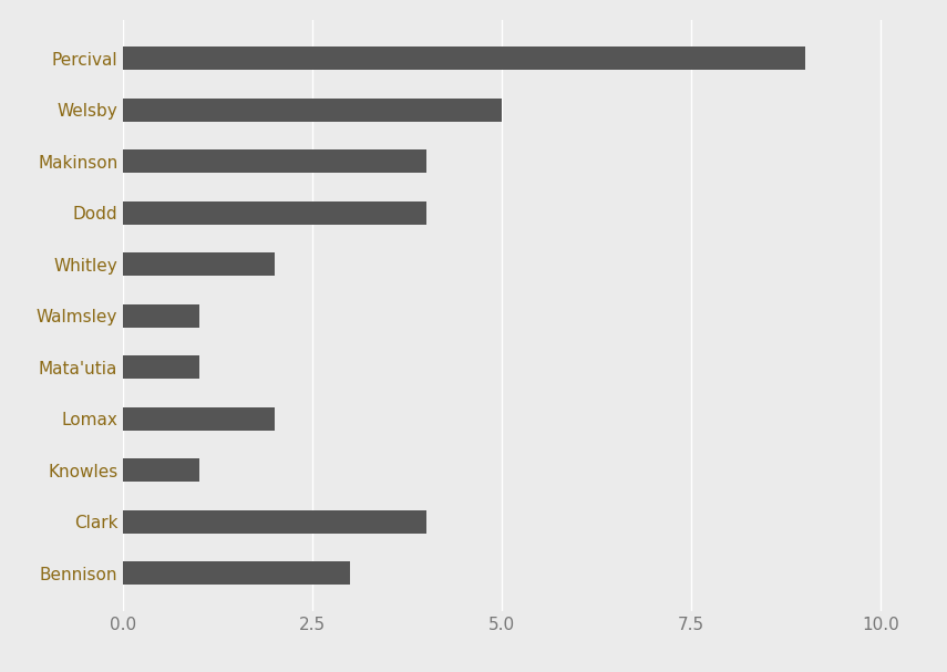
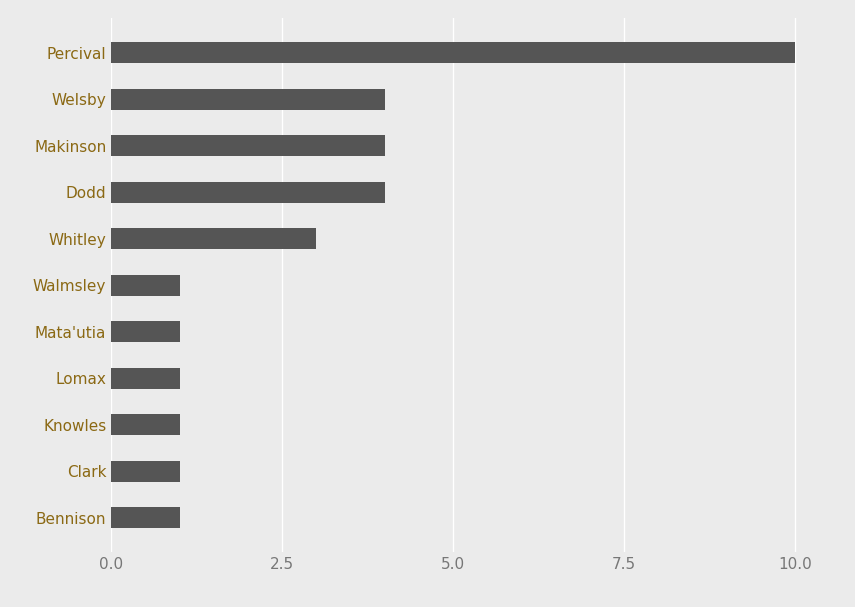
Percival: 9 -> 10
Welsby: 5 -> 4
Whitley: 2 -> 3
Lomax: 2 -> 1
Clark: 4 -> 1
Bennison: 3 -> 1
